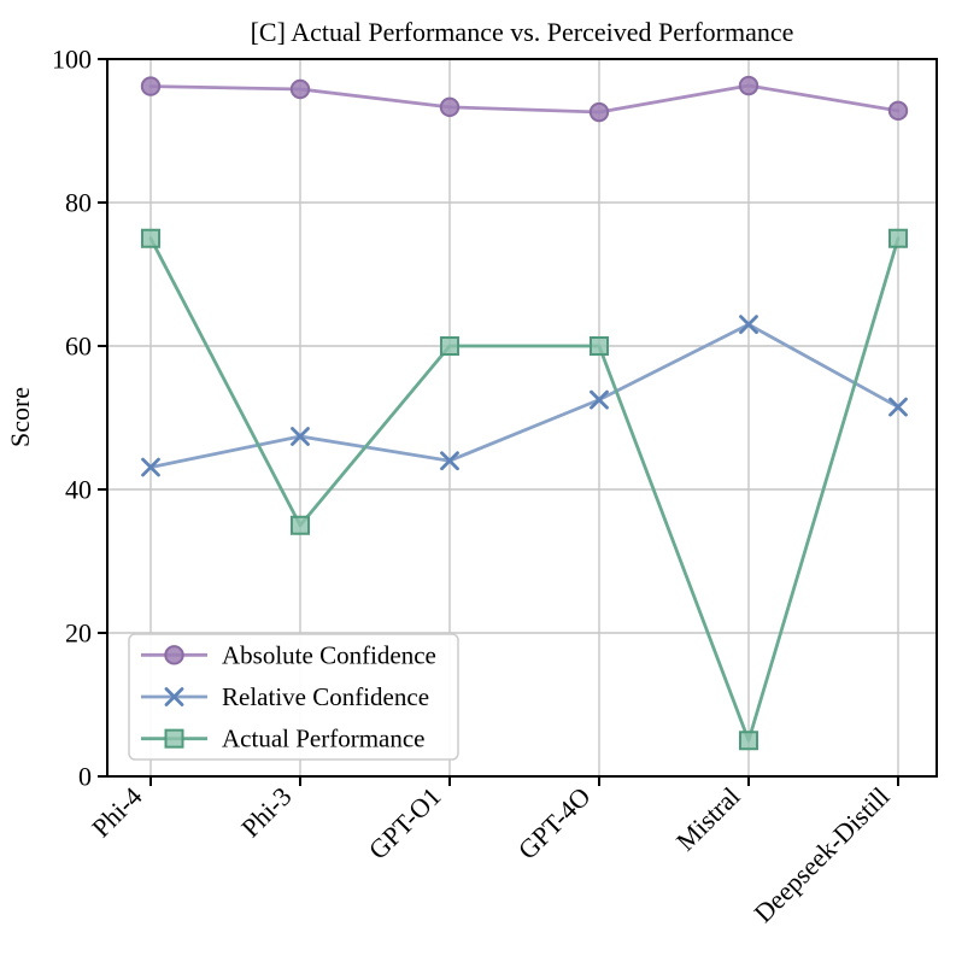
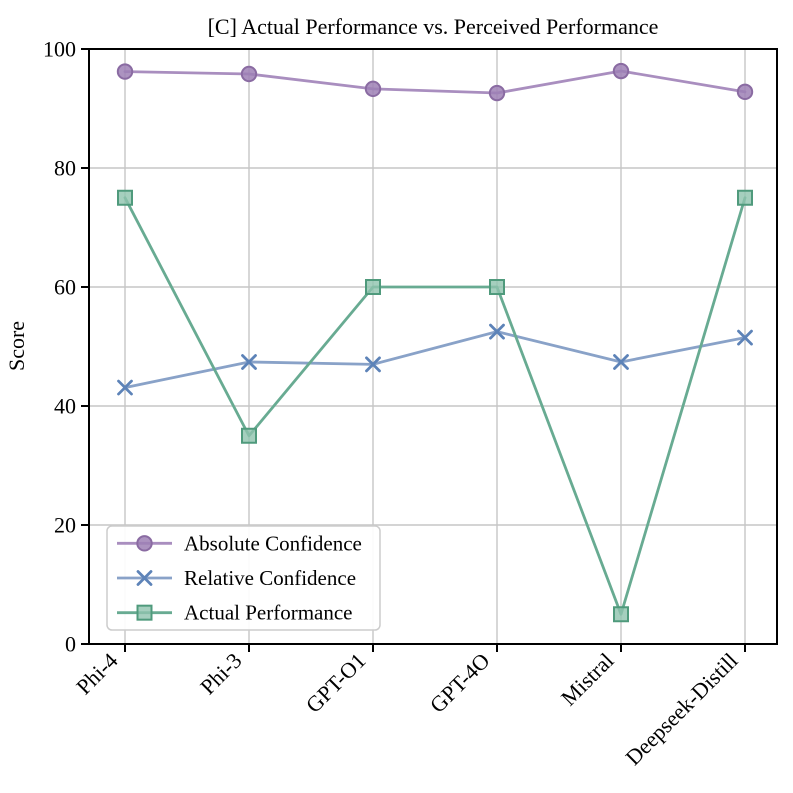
Relative Confidence/GPT-O1: 44 -> 47
Relative Confidence/Mistral: 63 -> 47
